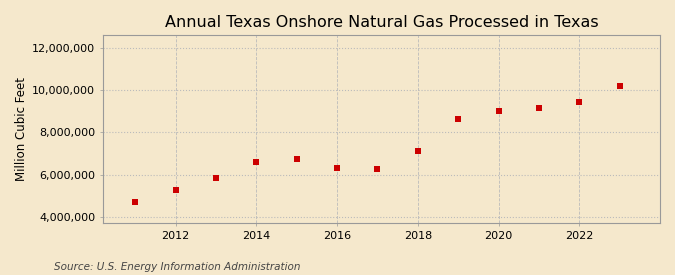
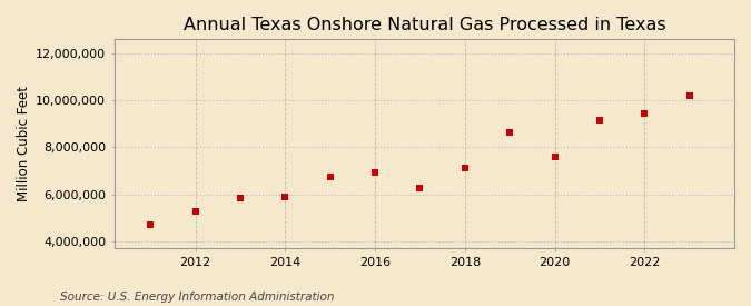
2014: 6,620,000 -> 5,900,000
2016: 6,320,000 -> 6,950,000
2020: 9,000,000 -> 7,600,000
